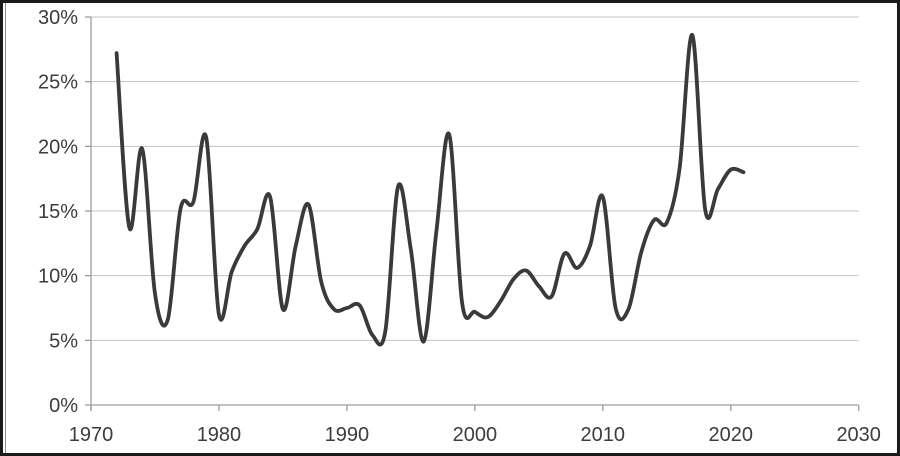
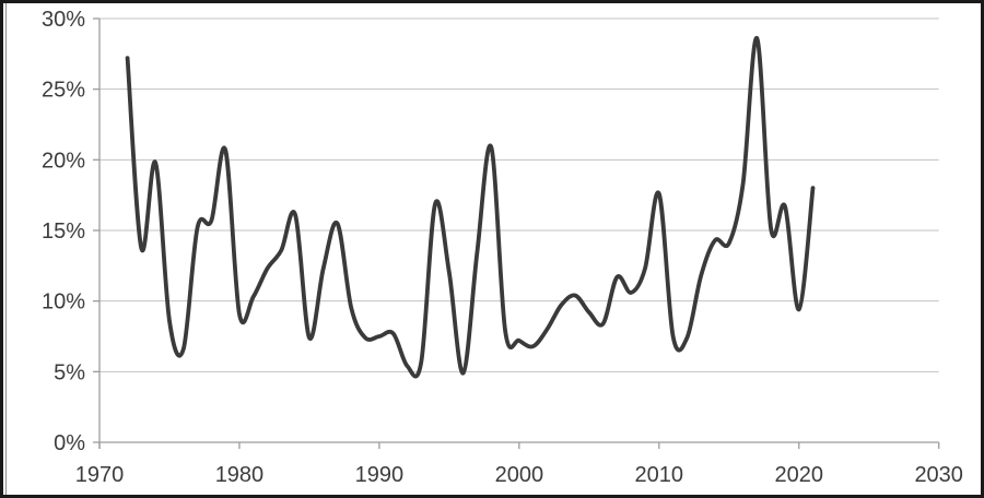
1980: 7.0% -> 9.1%
2010: 16.1% -> 17.6%
2020: 18.2% -> 9.4%
